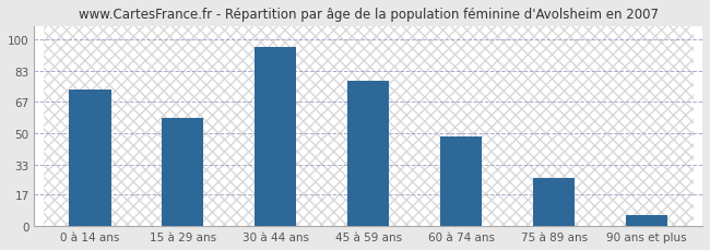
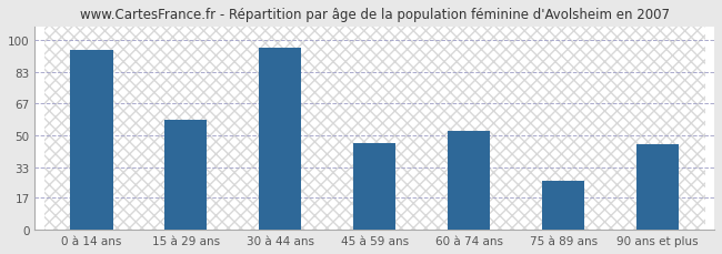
0 à 14 ans: 73 -> 95
45 à 59 ans: 78 -> 46
60 à 74 ans: 48 -> 52
90 ans et plus: 6 -> 45
